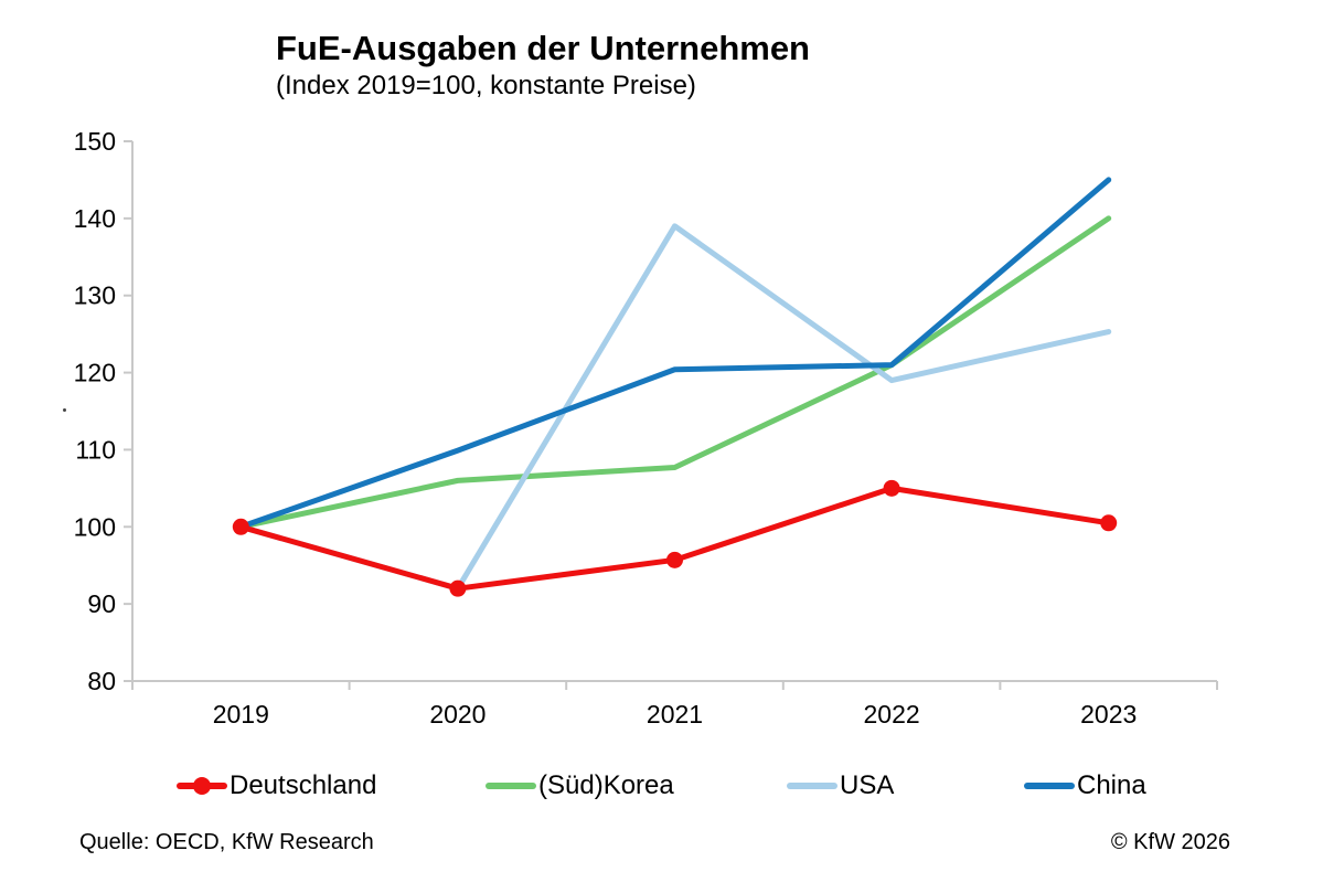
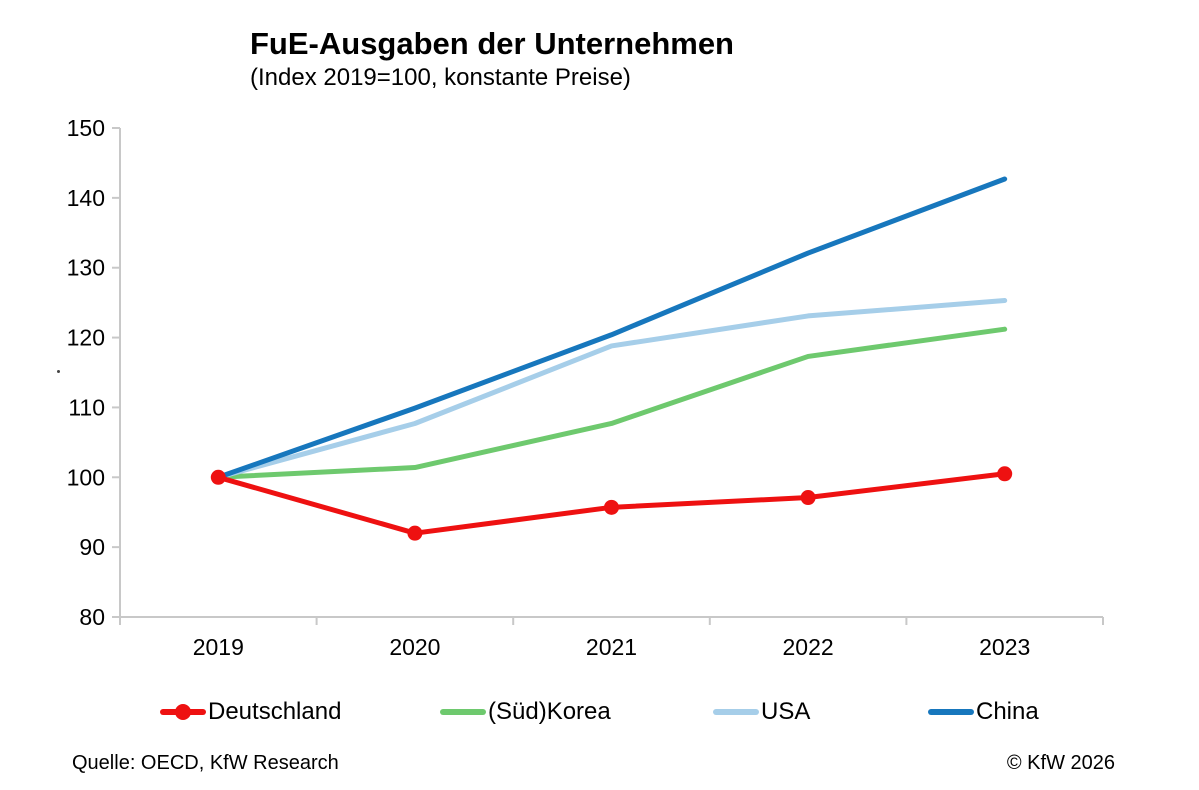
(Süd)Korea/2020: 106 -> 101
USA/2020: 92 -> 108
USA/2021: 139 -> 119
Deutschland/2022: 105 -> 97
(Süd)Korea/2022: 121 -> 117
USA/2022: 119 -> 123
China/2022: 121 -> 132
(Süd)Korea/2023: 140 -> 121
China/2023: 145 -> 143
